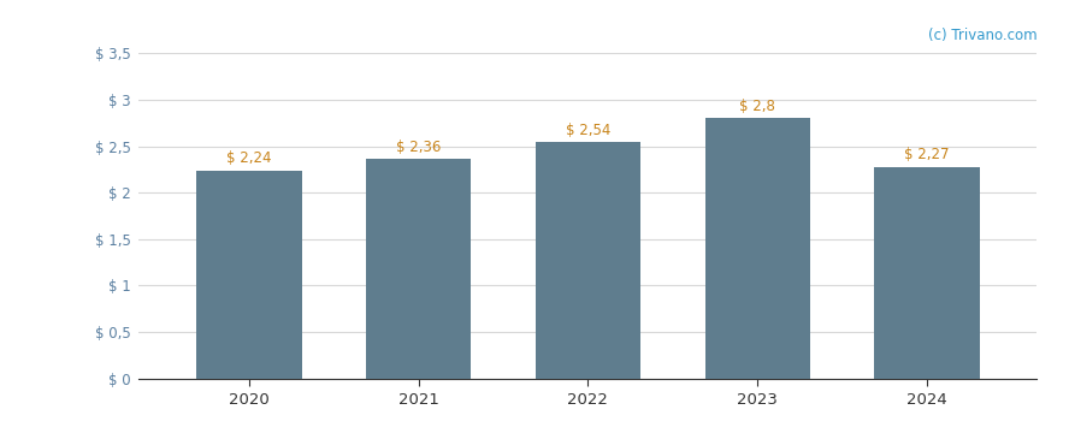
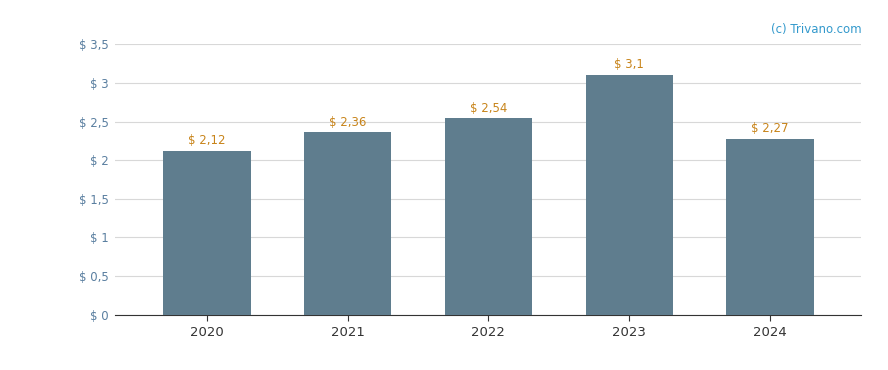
2020: 2,24 -> 2,12
2023: 2,8 -> 3,1
